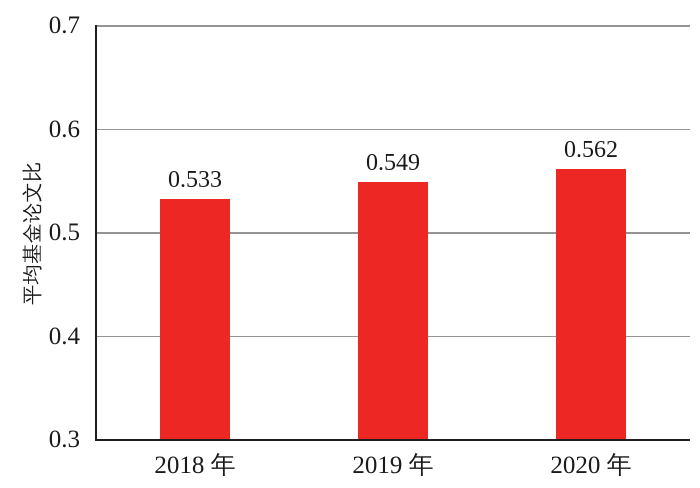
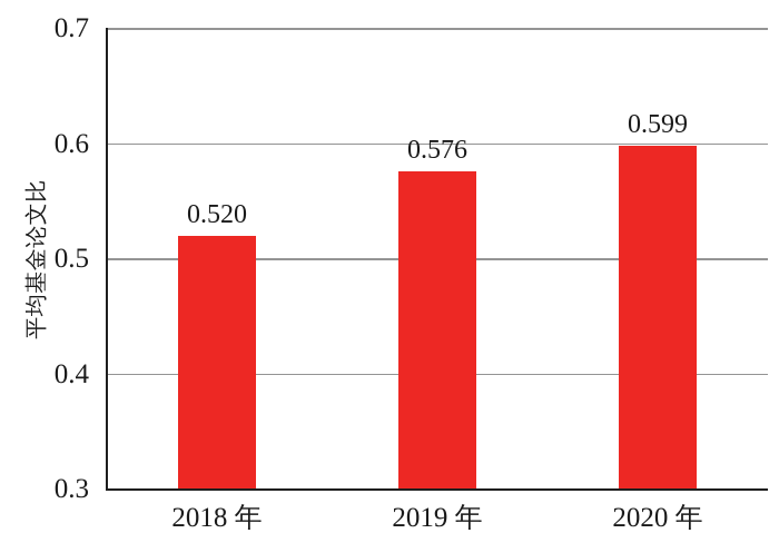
2018 年: 0.533 -> 0.520
2019 年: 0.549 -> 0.576
2020 年: 0.562 -> 0.599
